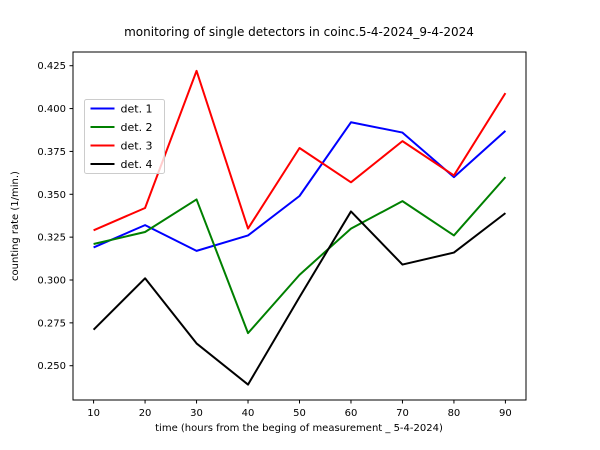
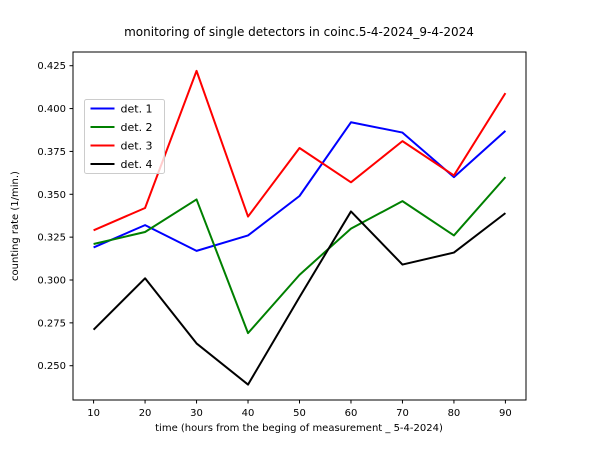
det. 3/40: 0.330 -> 0.337
